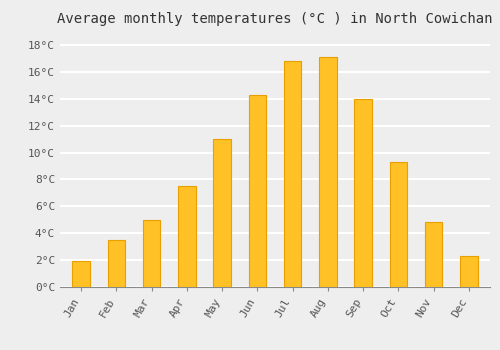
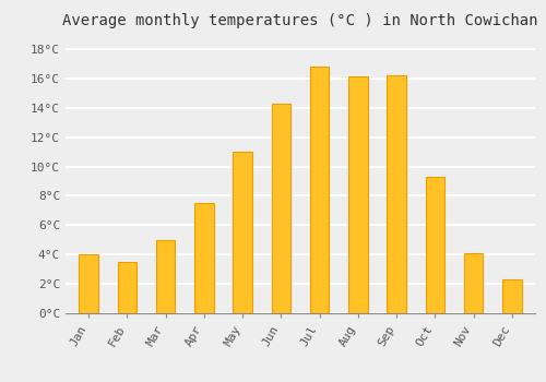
Jan: 1.9°C -> 4.0°C
Aug: 17.1°C -> 16.1°C
Sep: 14.0°C -> 16.2°C
Nov: 4.8°C -> 4.1°C
